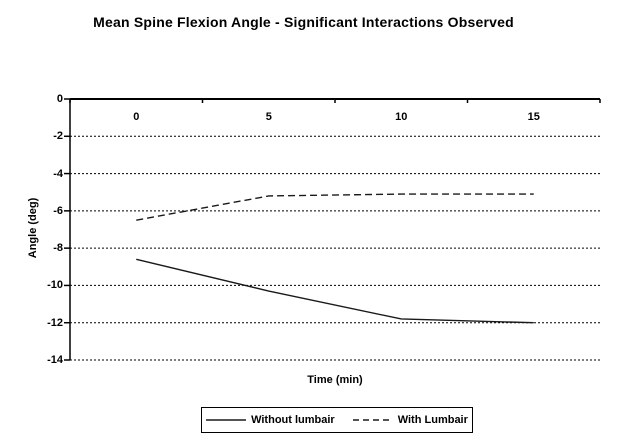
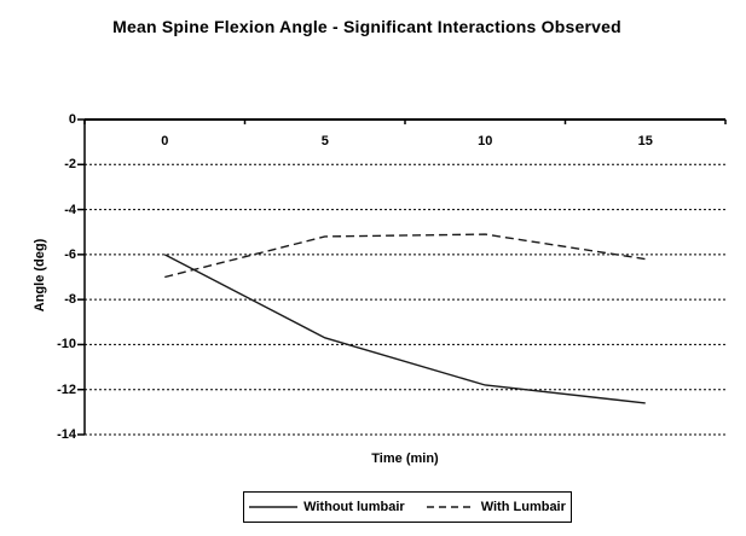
Without lumbair/0: -8.6 -> -6.0
With Lumbair/0: -6.5 -> -7.0
Without lumbair/5: -10.3 -> -9.7
Without lumbair/15: -12.0 -> -12.6
With Lumbair/15: -5.1 -> -6.2
